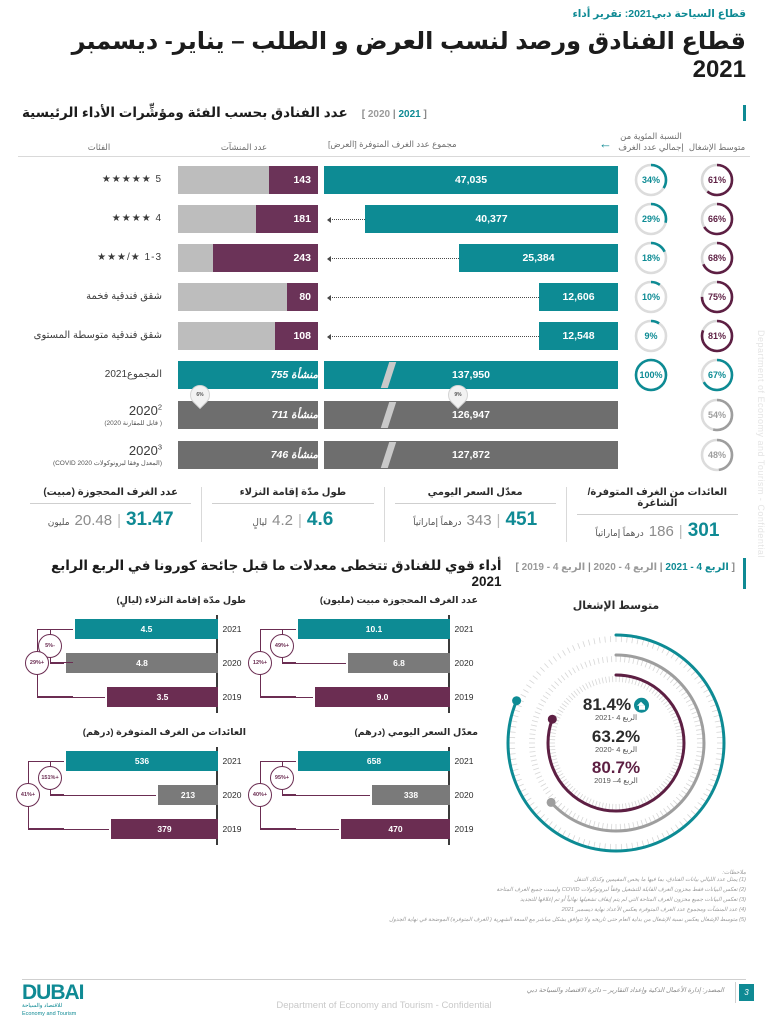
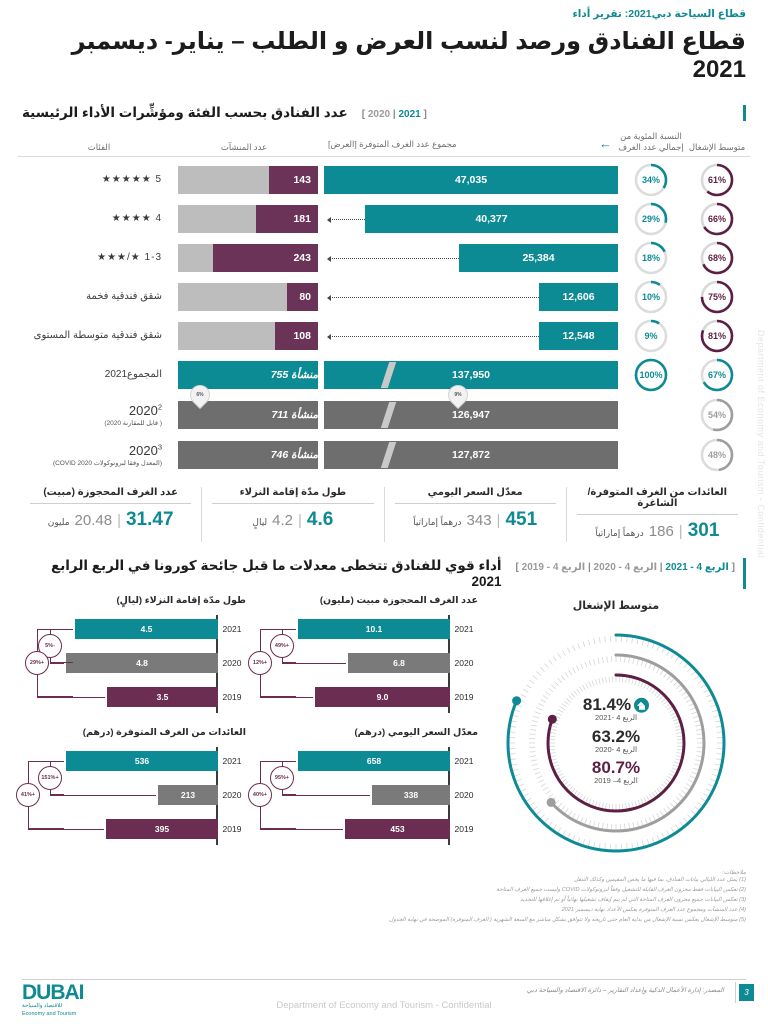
معدّل السعر اليومي (درهم)/2019: 470 -> 453
العائدات من الغرف المتوفرة (درهم)/2019: 379 -> 395
